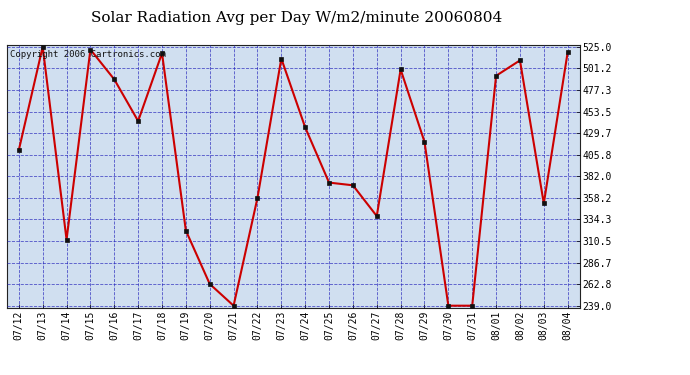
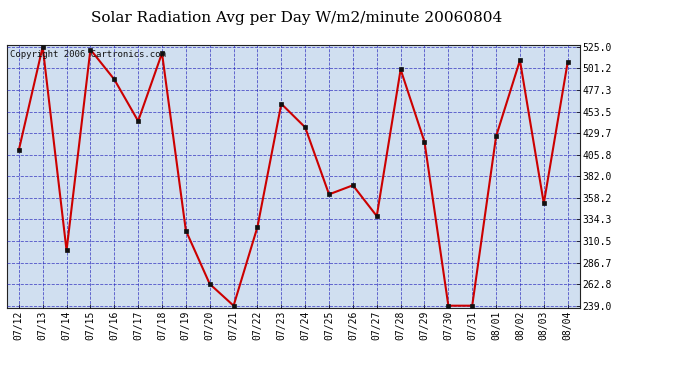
07/14: 312 -> 300
07/22: 358 -> 326
07/23: 512 -> 462
07/25: 375 -> 362
08/01: 493 -> 426
08/04: 519 -> 508
